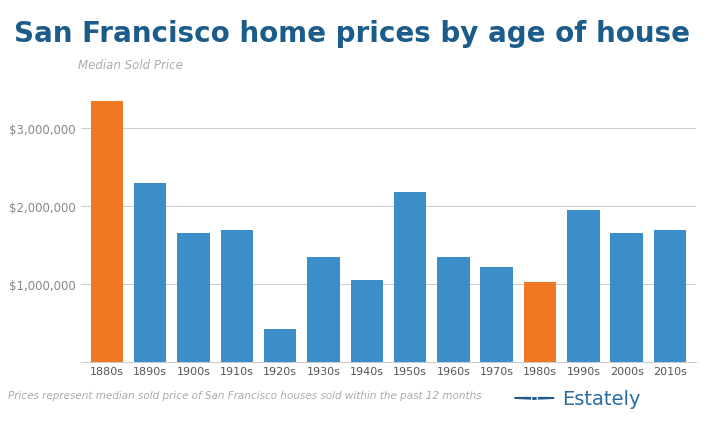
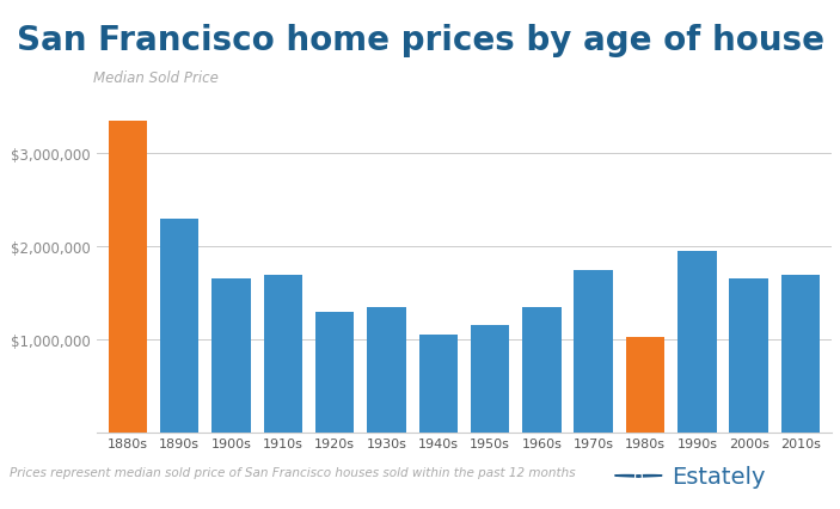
1920s: $420,000 -> $1,300,000
1950s: $2,180,000 -> $1,150,000
1970s: $1,220,000 -> $1,750,000
